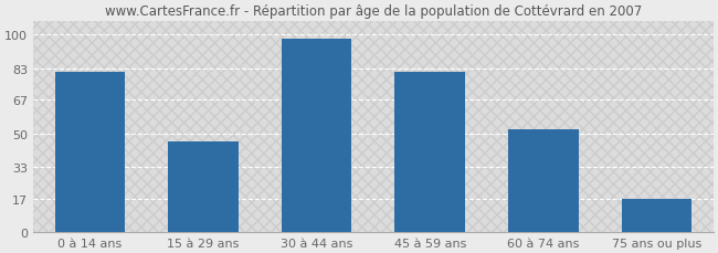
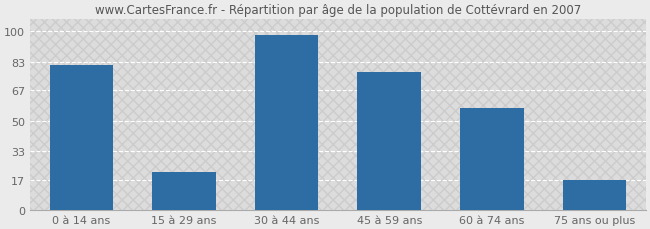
15 à 29 ans: 46 -> 21
45 à 59 ans: 81 -> 77
60 à 74 ans: 52 -> 57
